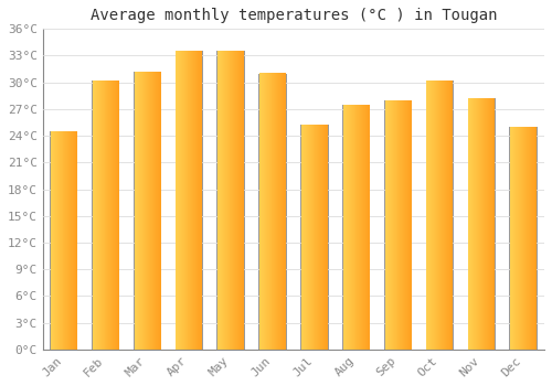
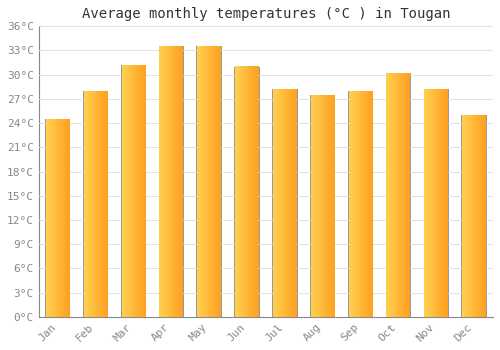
Feb: 30.2°C -> 28.0°C
Jul: 25.2°C -> 28.2°C
